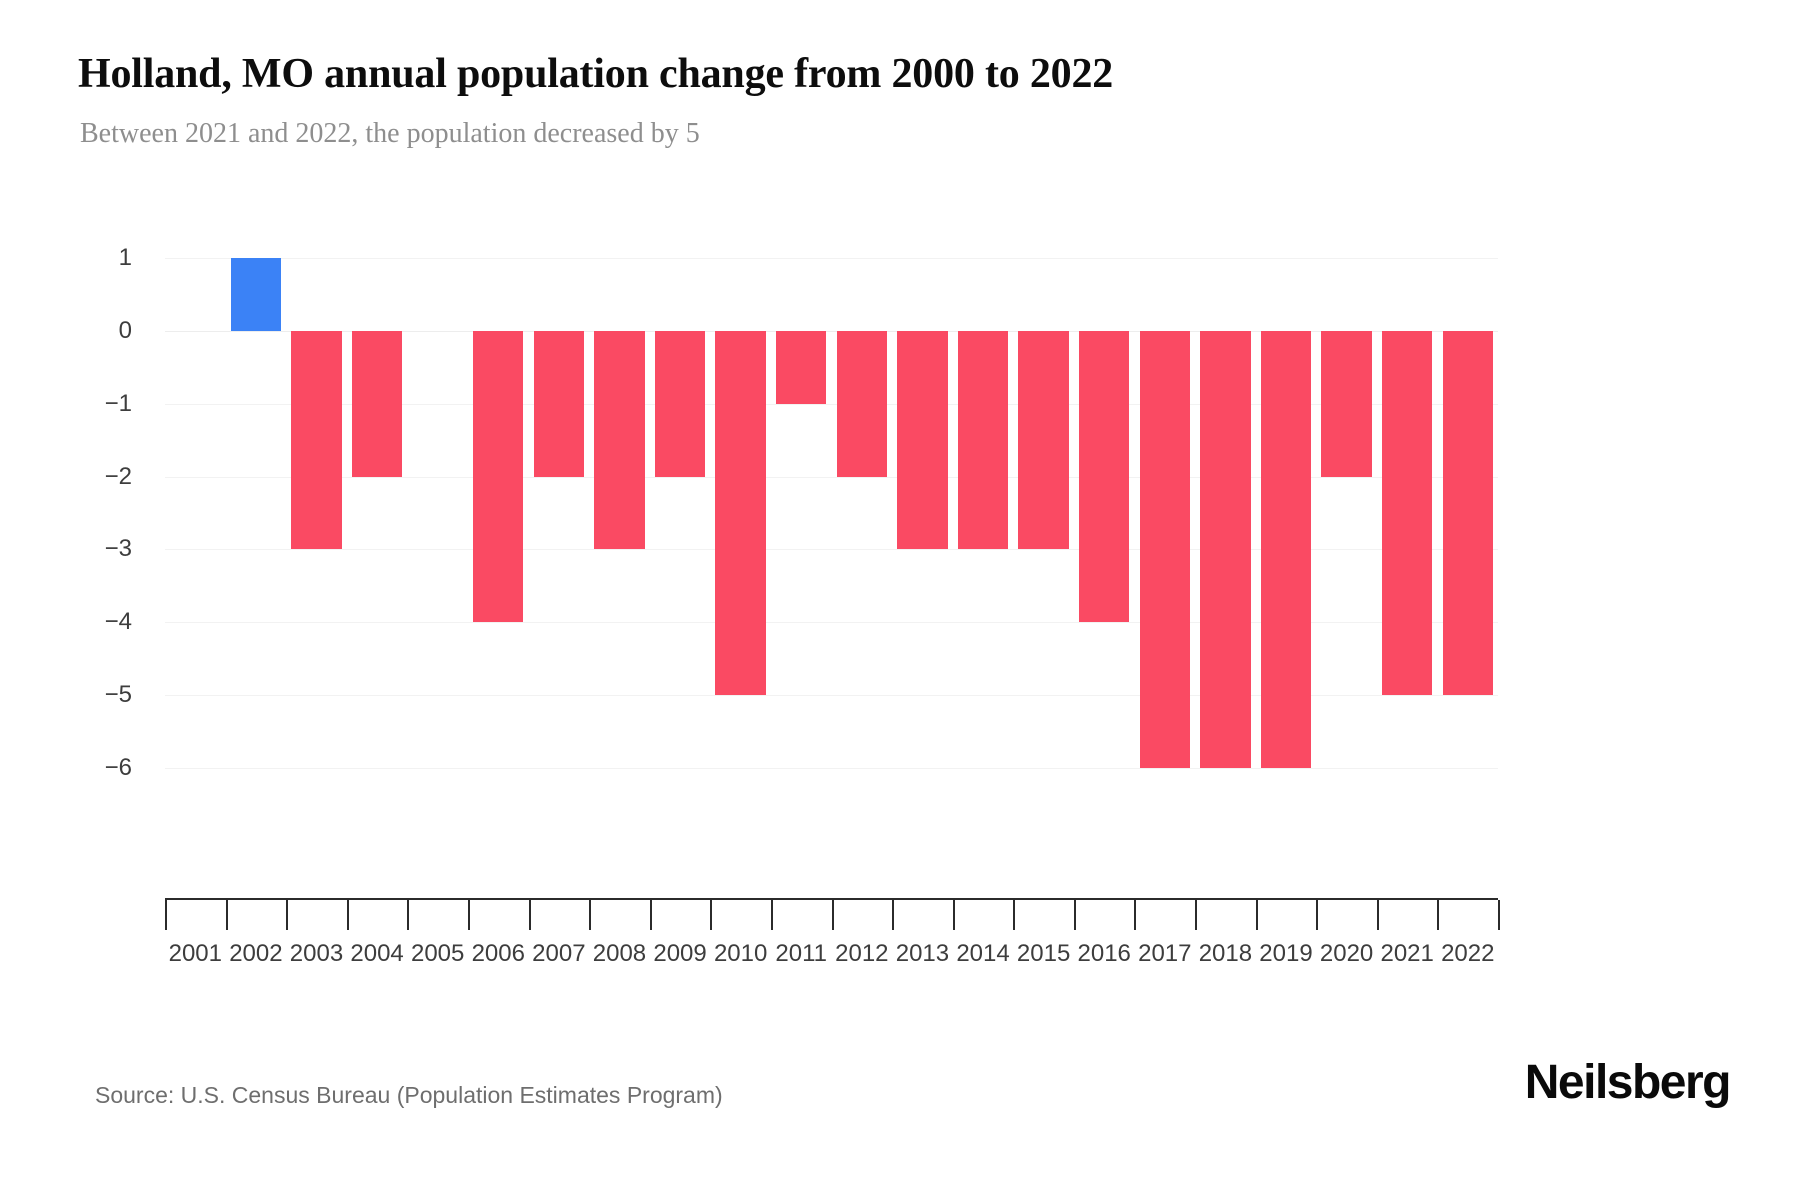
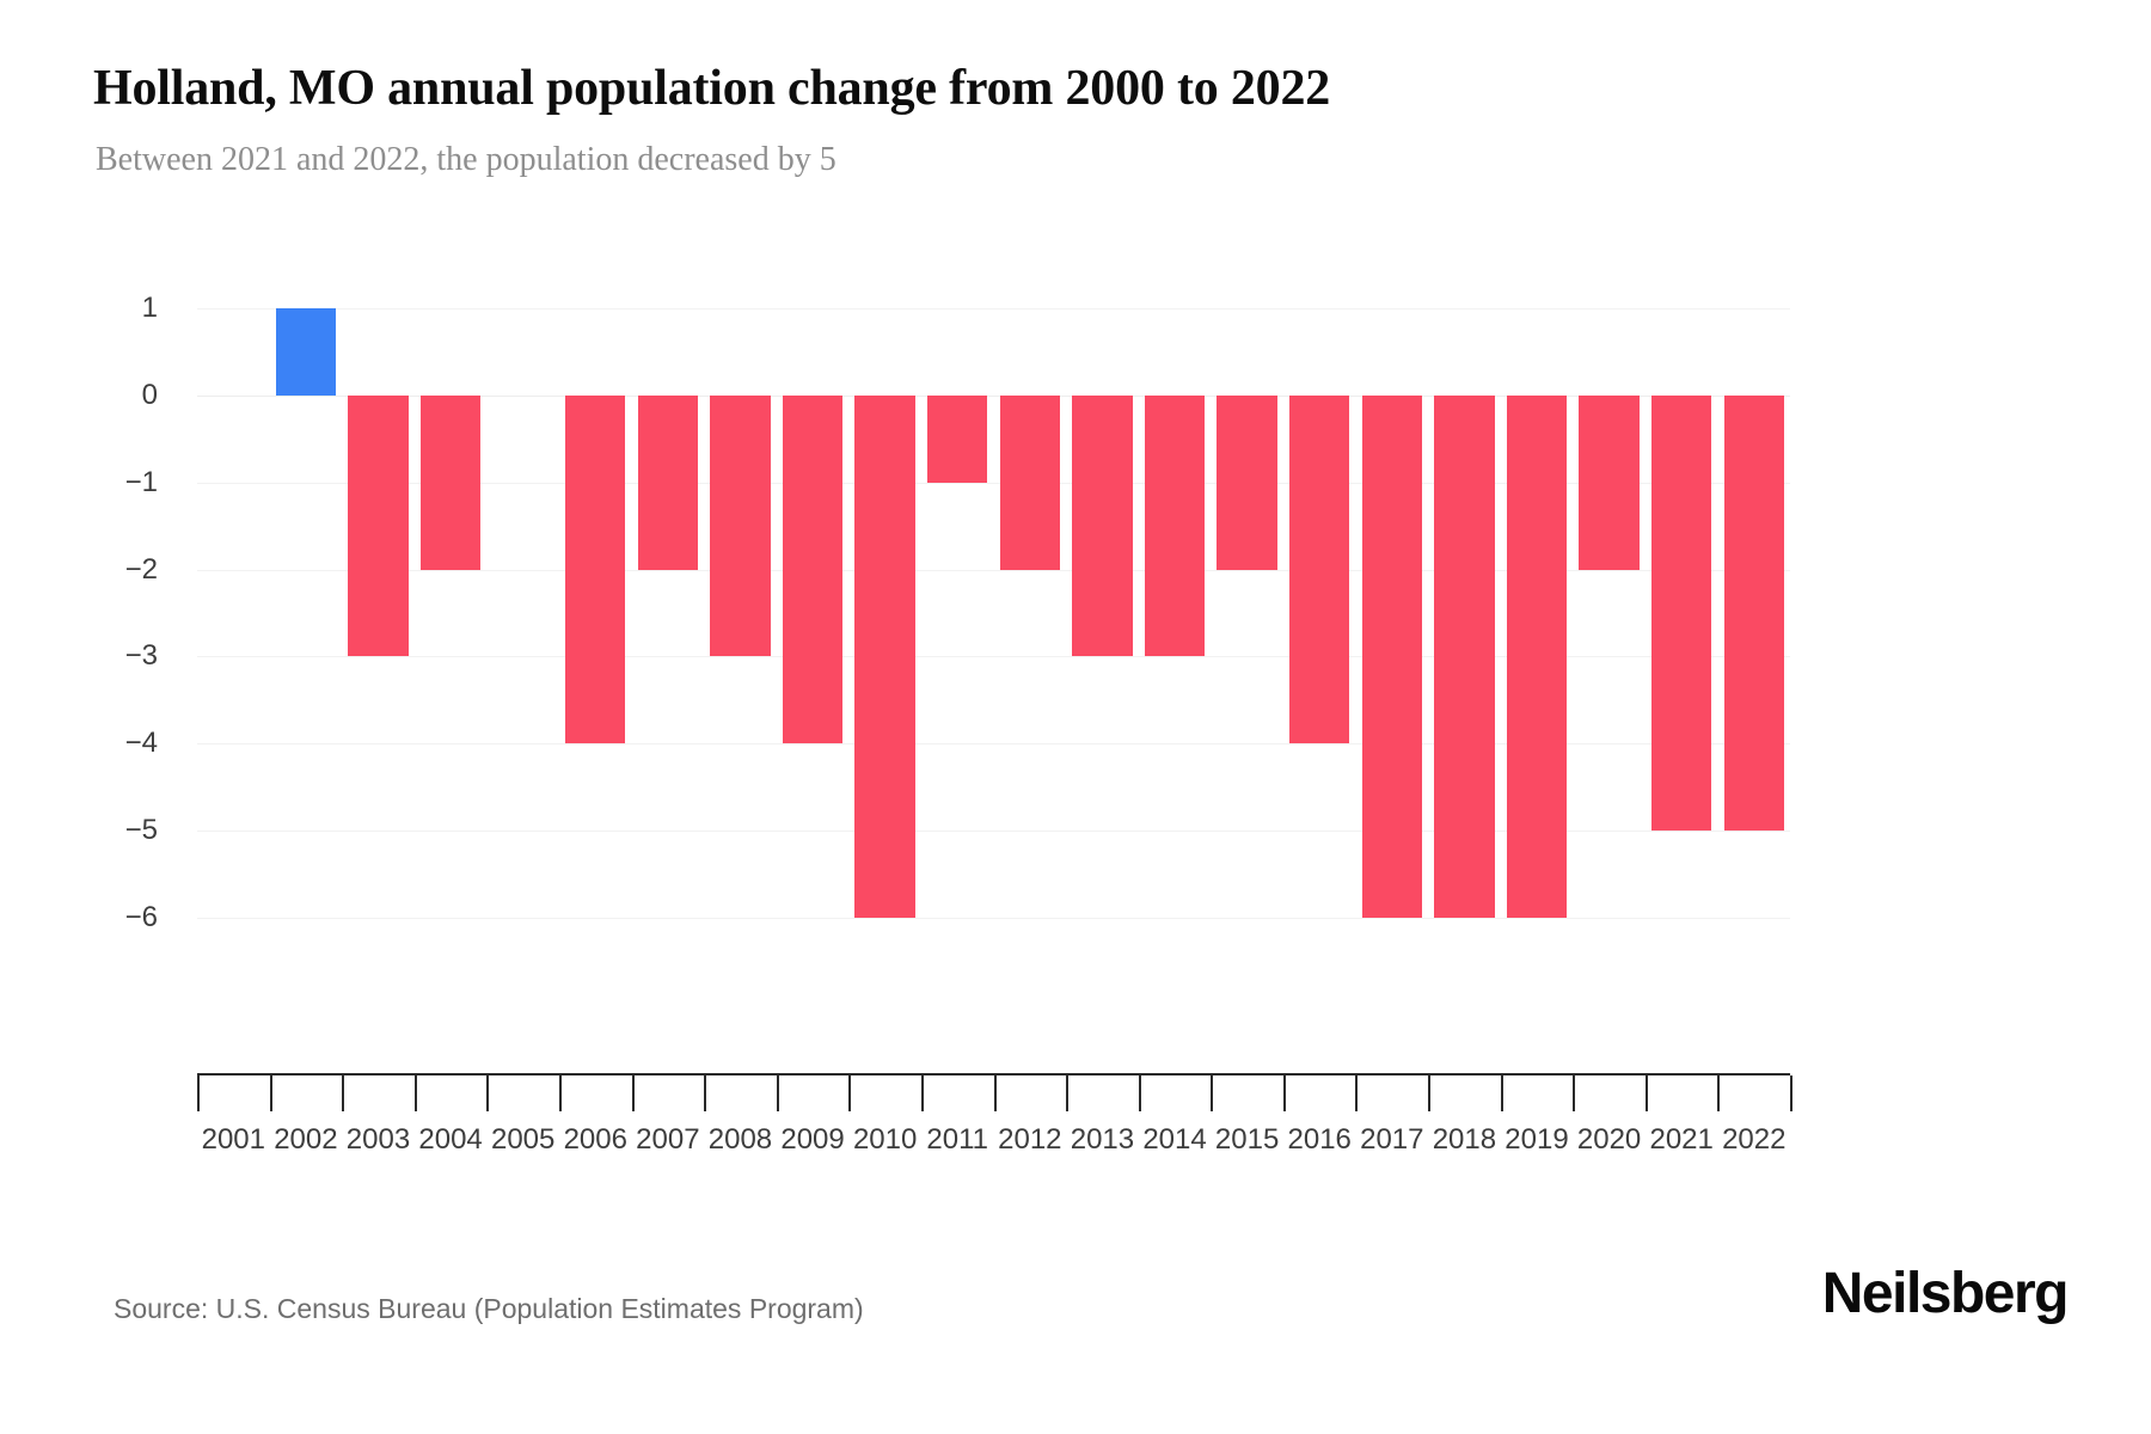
2009: -2 -> -4
2010: -5 -> -6
2015: -3 -> -2
